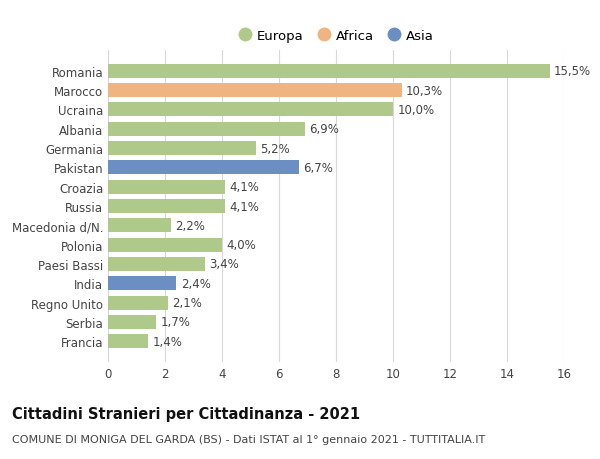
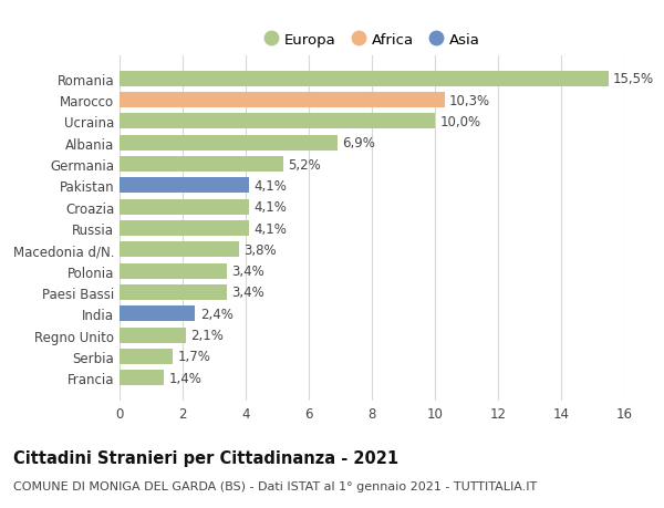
Pakistan: 6,7% -> 4,1%
Macedonia d/N.: 2,2% -> 3,8%
Polonia: 4,0% -> 3,4%
